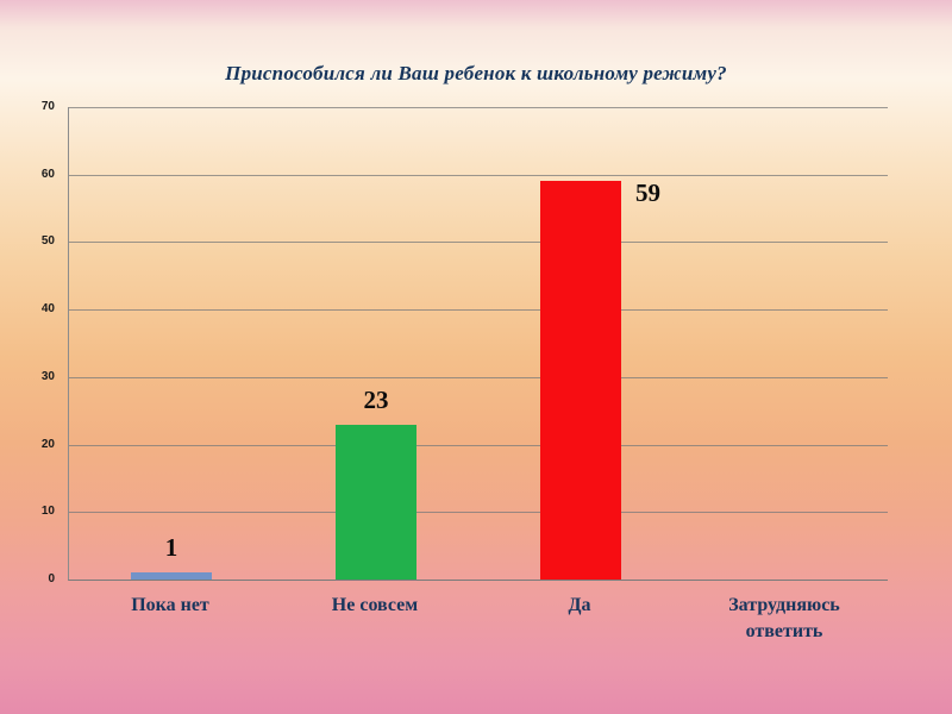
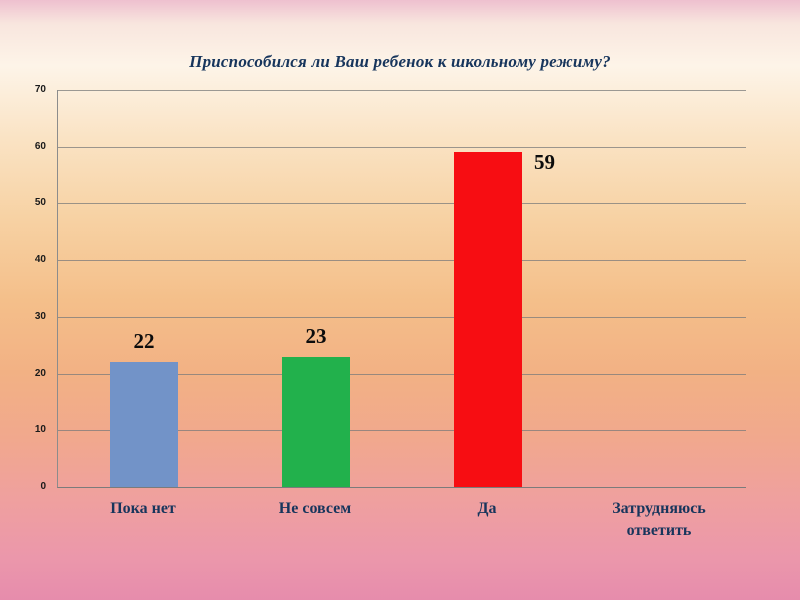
Пока нет: 1 -> 22
